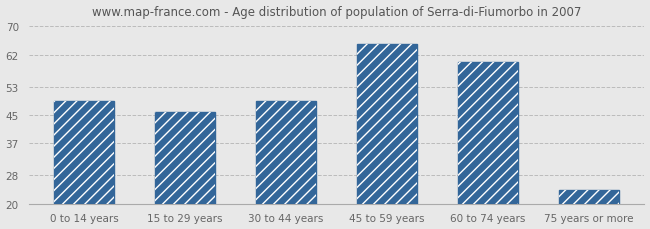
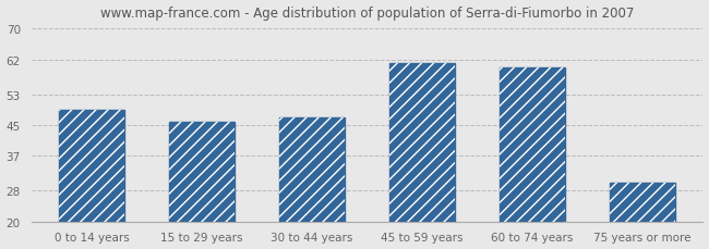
30 to 44 years: 49 -> 47
45 to 59 years: 65 -> 61
75 years or more: 24 -> 30
